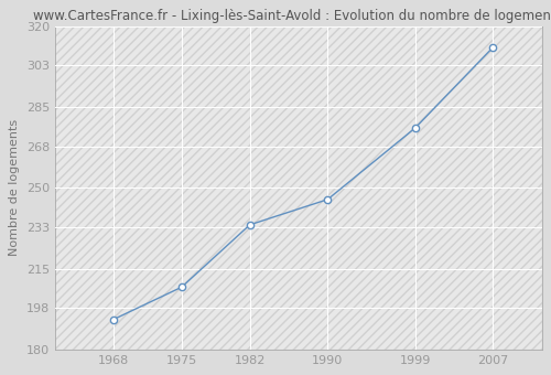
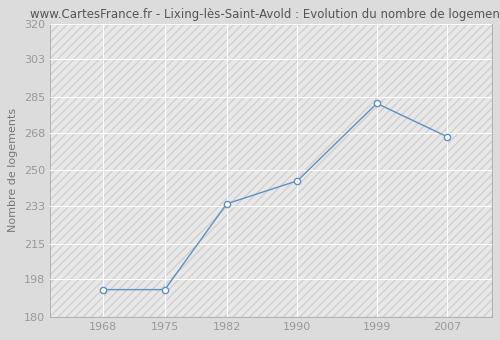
1975: 207 -> 193
1999: 276 -> 282
2007: 311 -> 266
